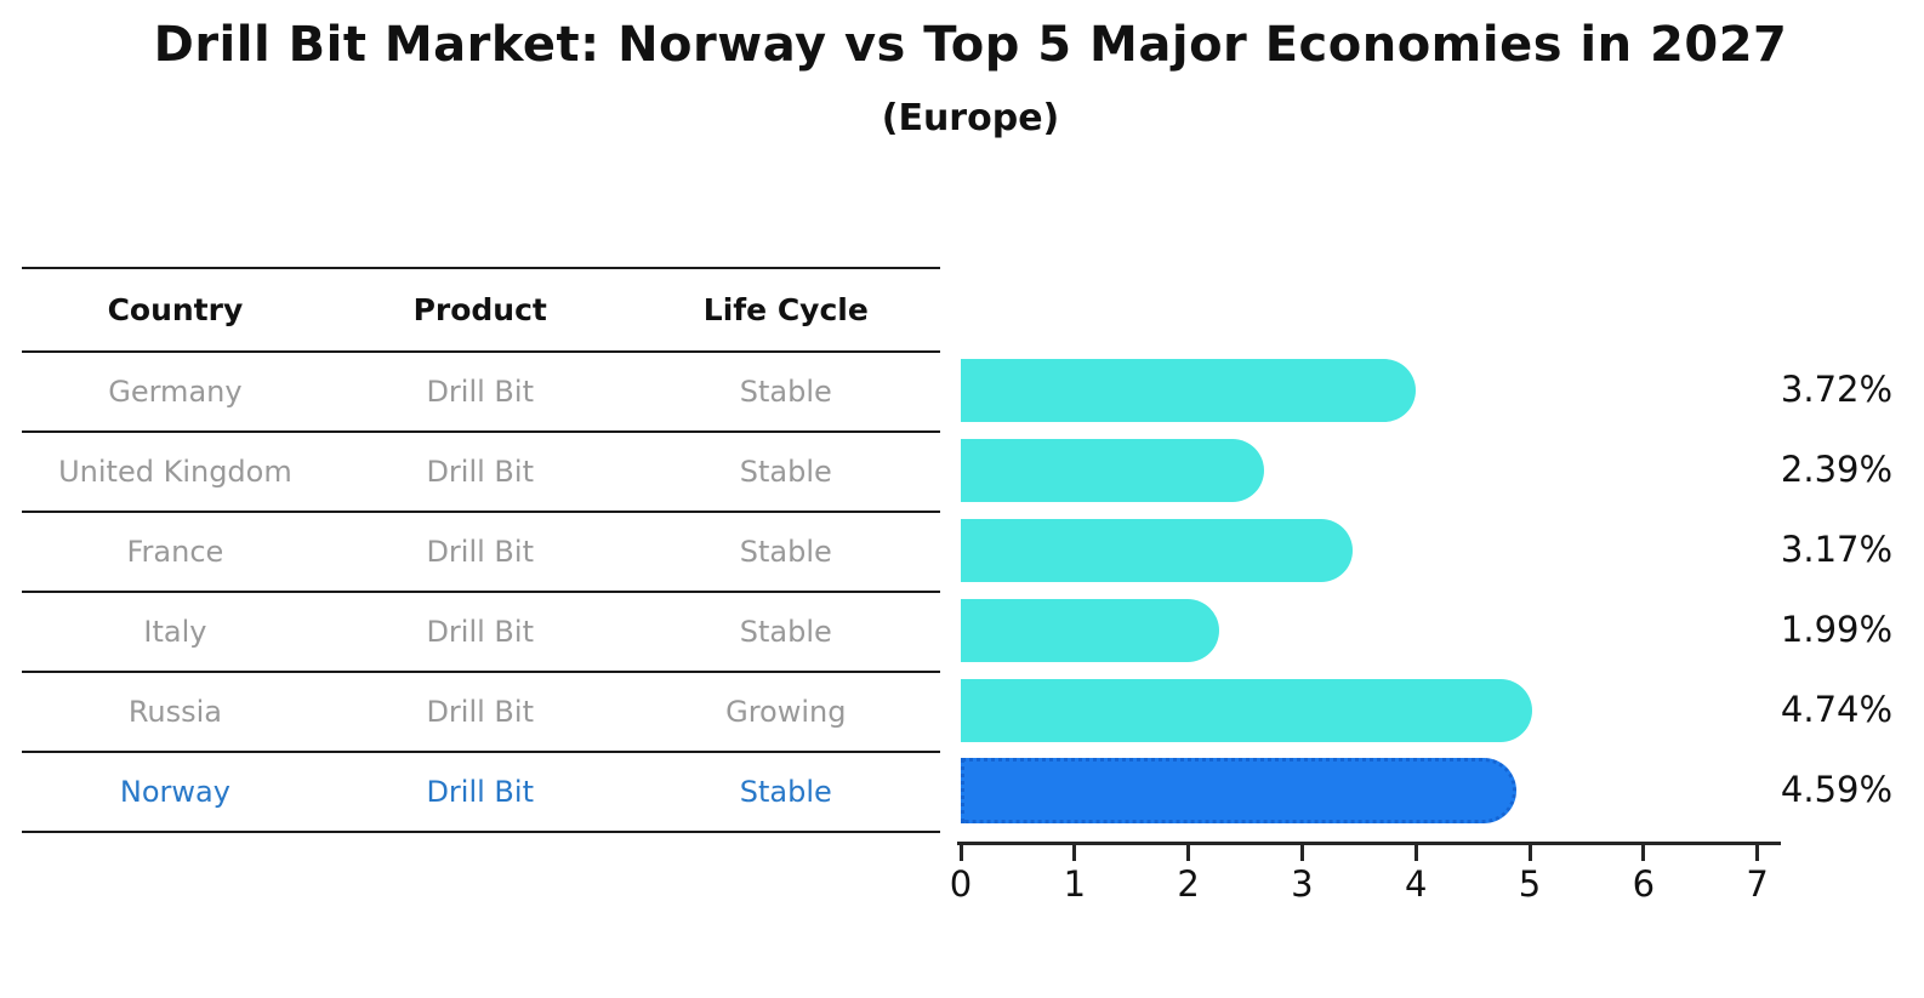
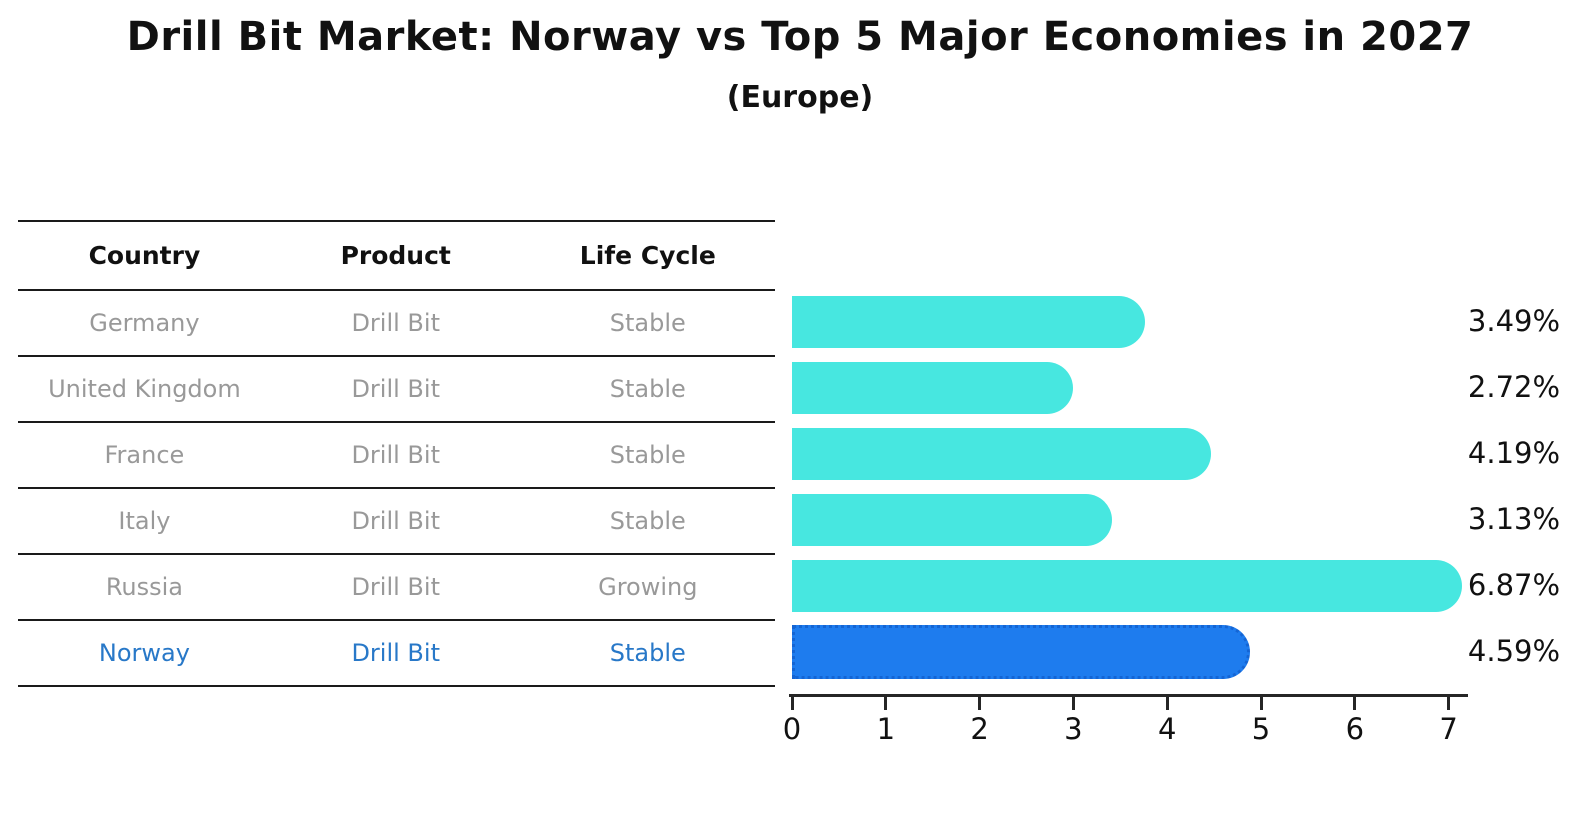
Germany: 3.72% -> 3.49%
United Kingdom: 2.39% -> 2.72%
France: 3.17% -> 4.19%
Italy: 1.99% -> 3.13%
Russia: 4.74% -> 6.87%
